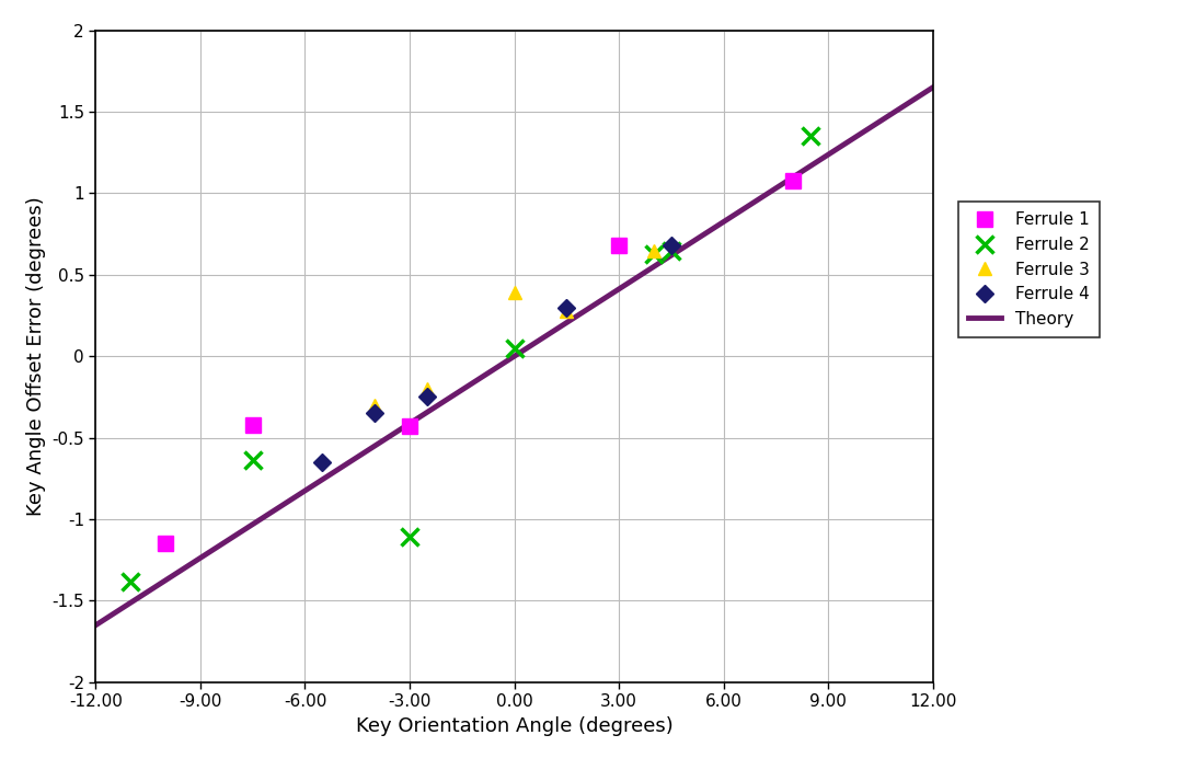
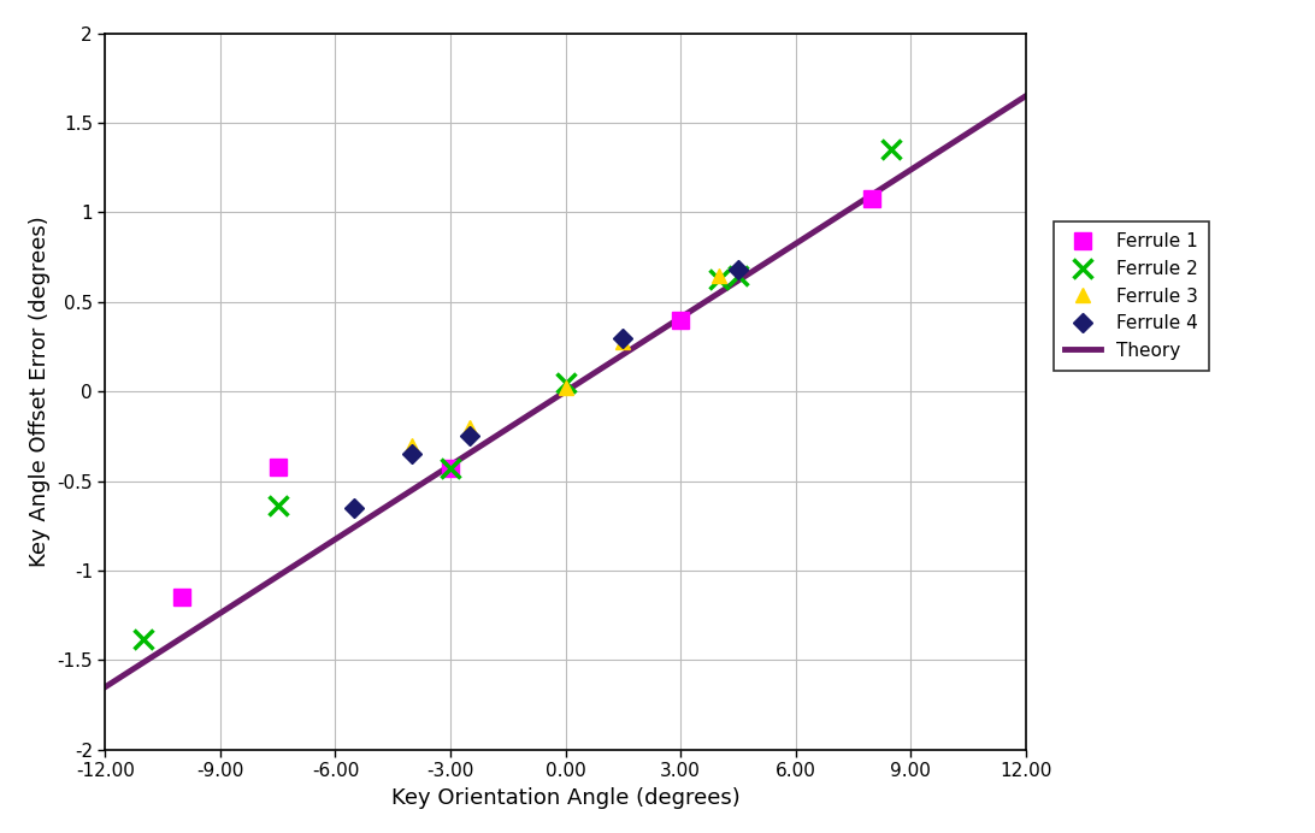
Ferrule 2/-3.00: -1.11 -> -0.43
Ferrule 3/0.00: 0.39 -> 0.02
Ferrule 1/3.00: 0.68 -> 0.40
